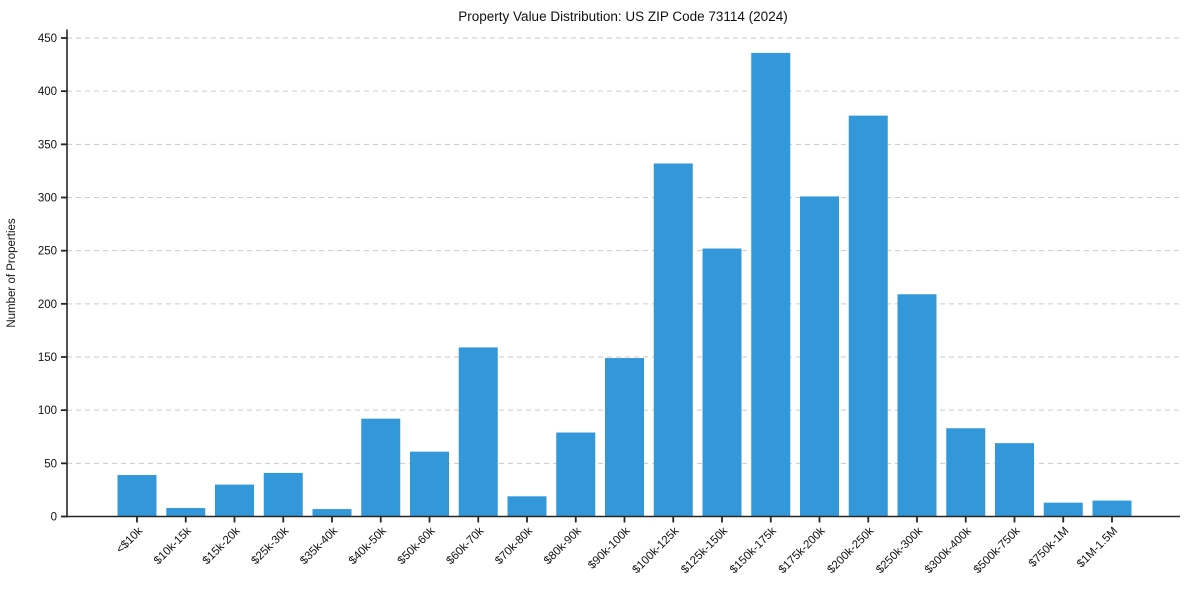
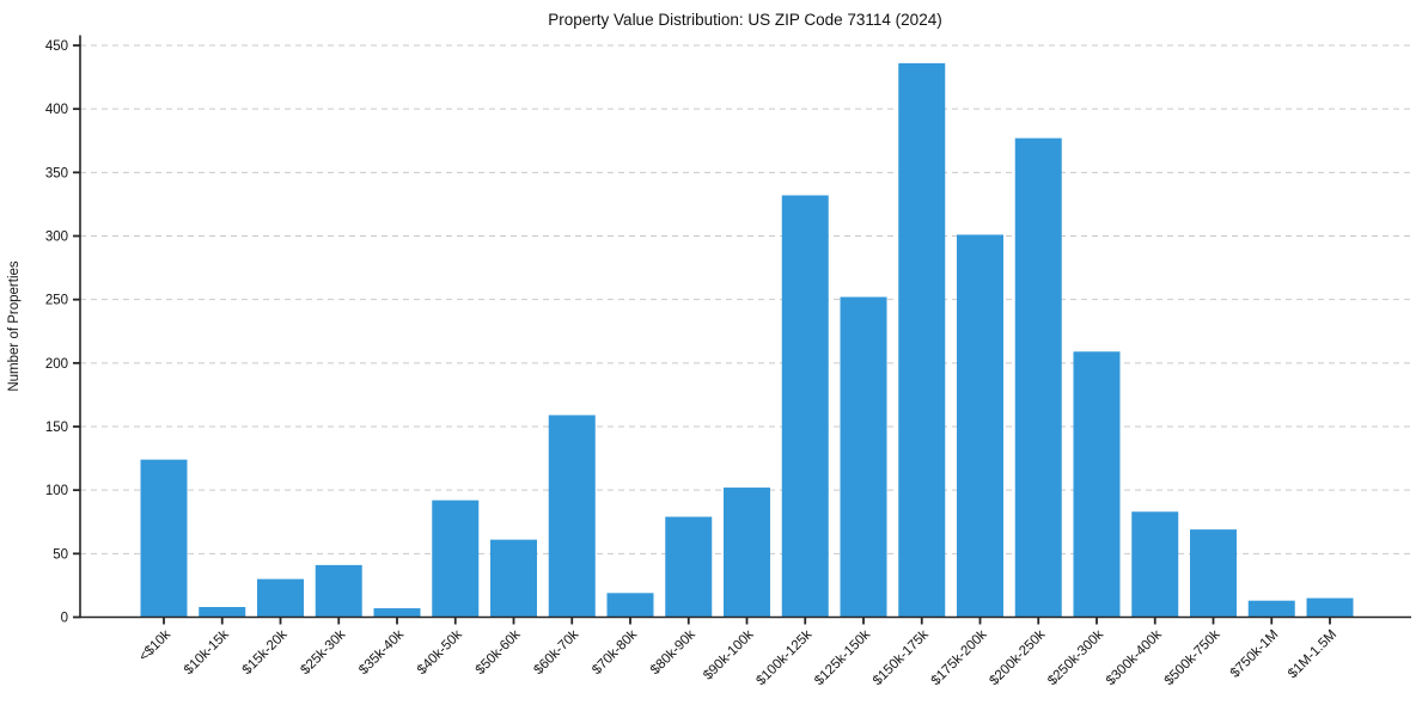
<$10k: 39 -> 124
$90k-100k: 149 -> 102
